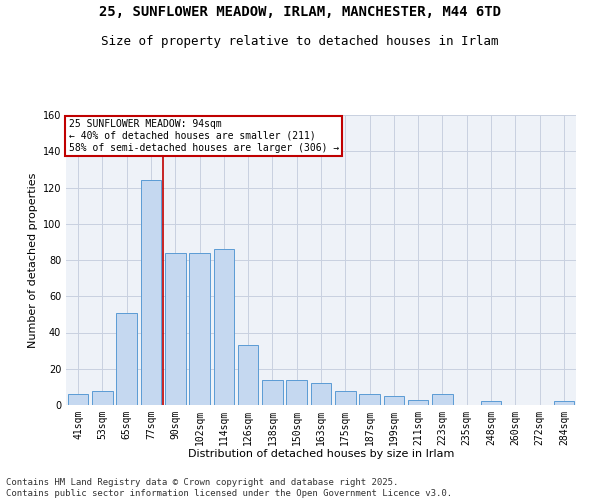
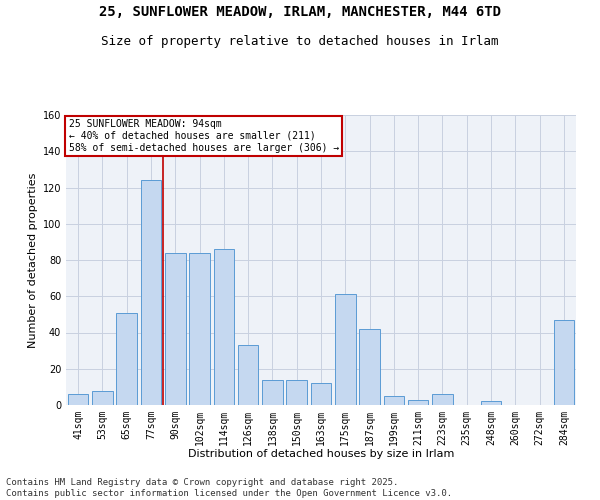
175sqm: 8 -> 61
187sqm: 6 -> 42
284sqm: 2 -> 47
